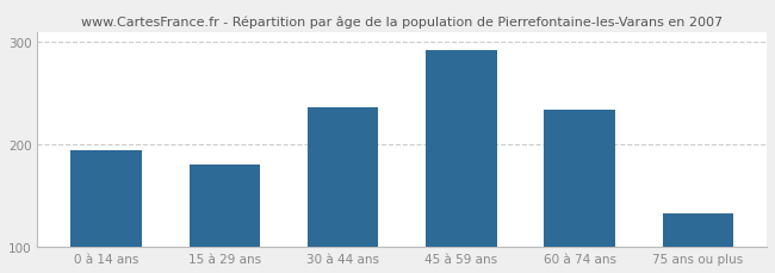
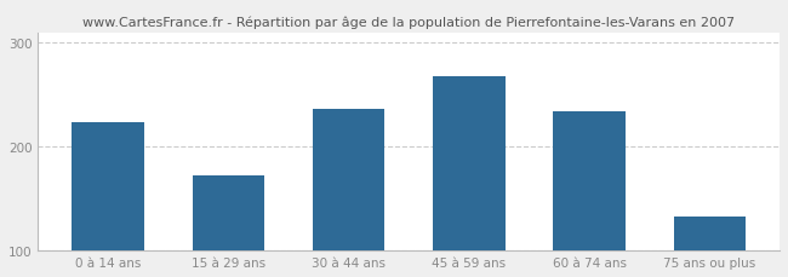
0 à 14 ans: 194 -> 224
15 à 29 ans: 180 -> 172
45 à 59 ans: 292 -> 268
